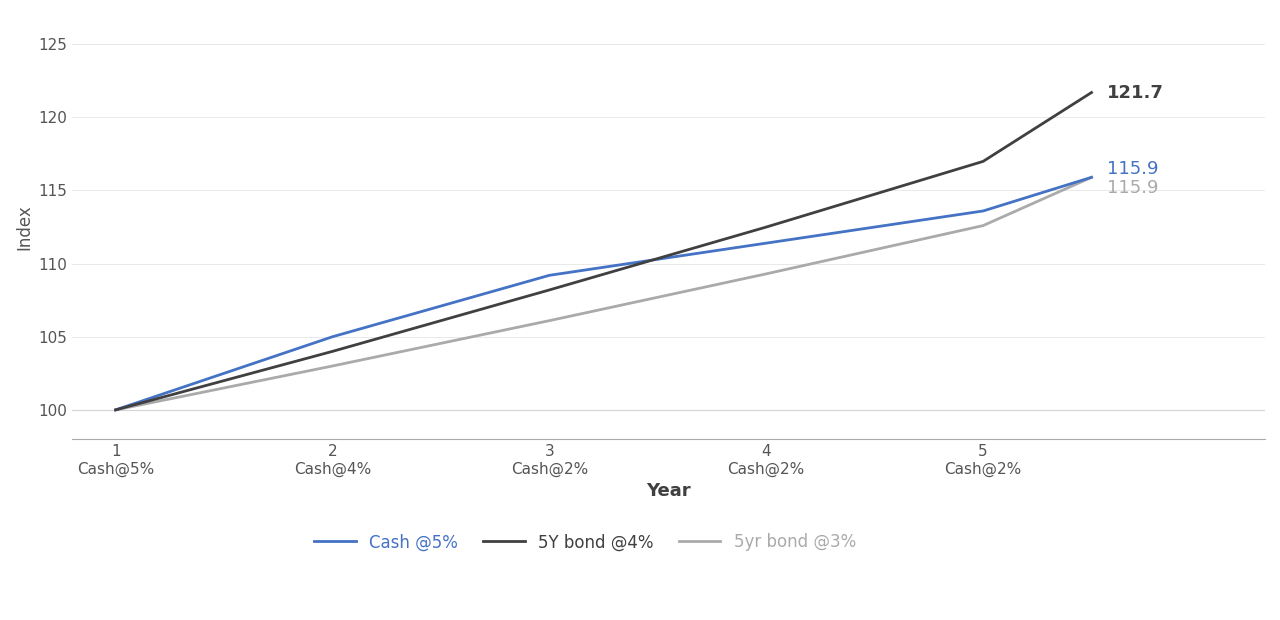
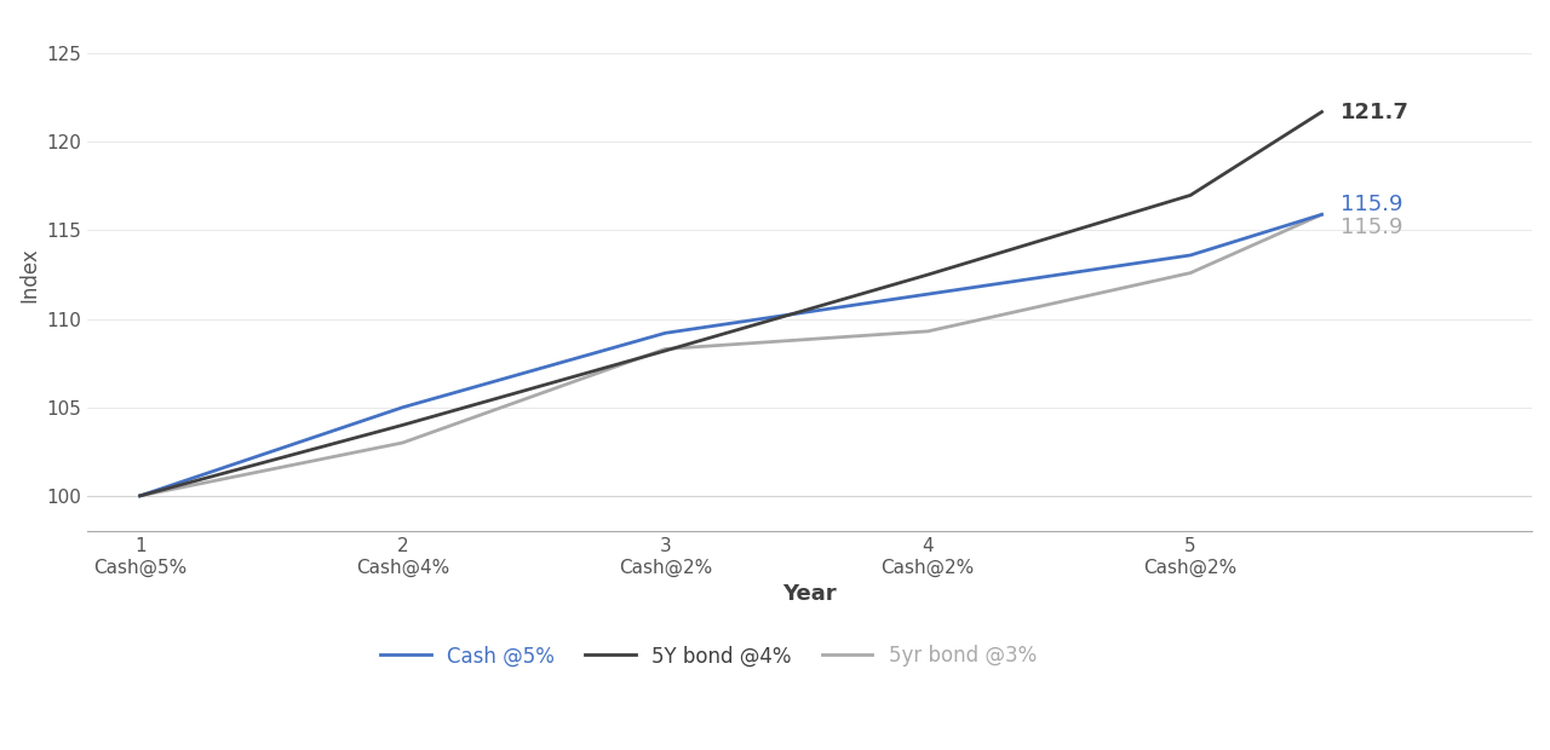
5yr bond @3%/3 Cash@2%: 106.1 -> 108.3
